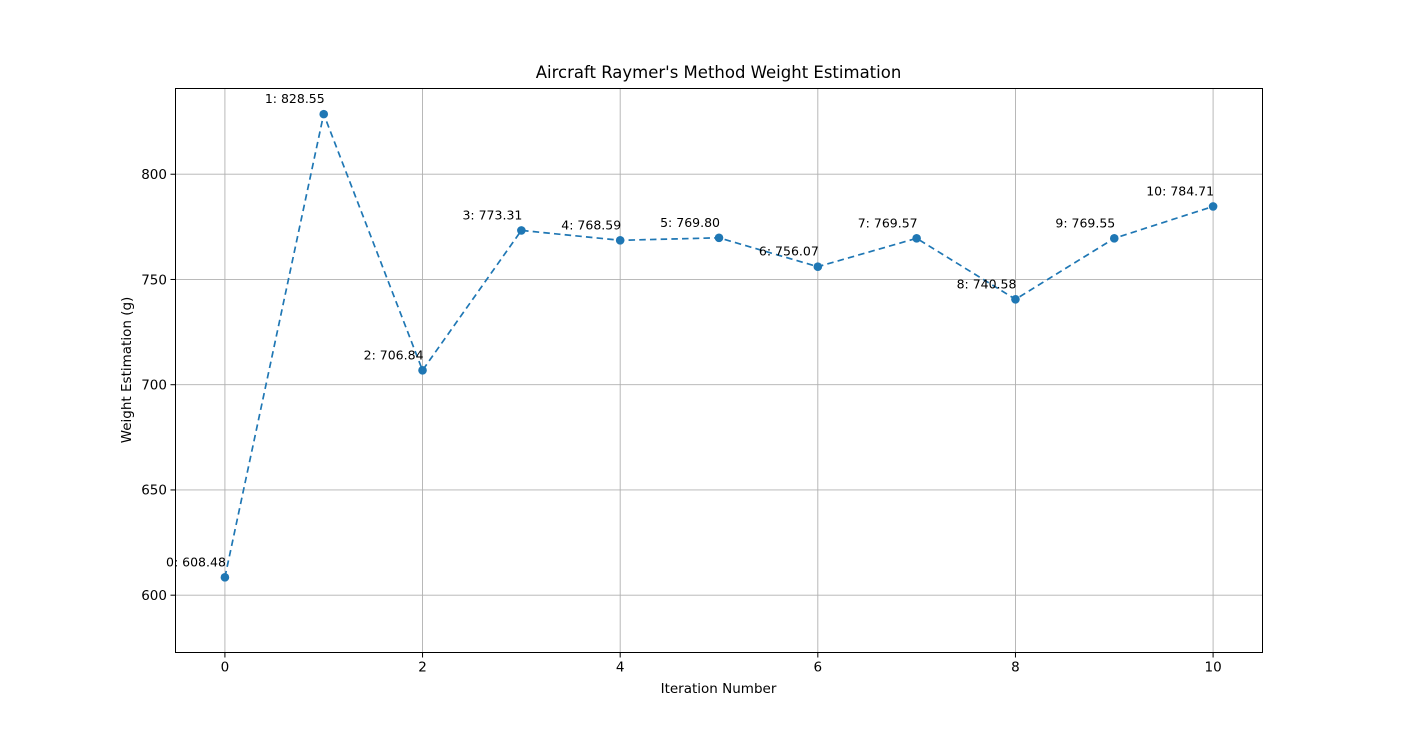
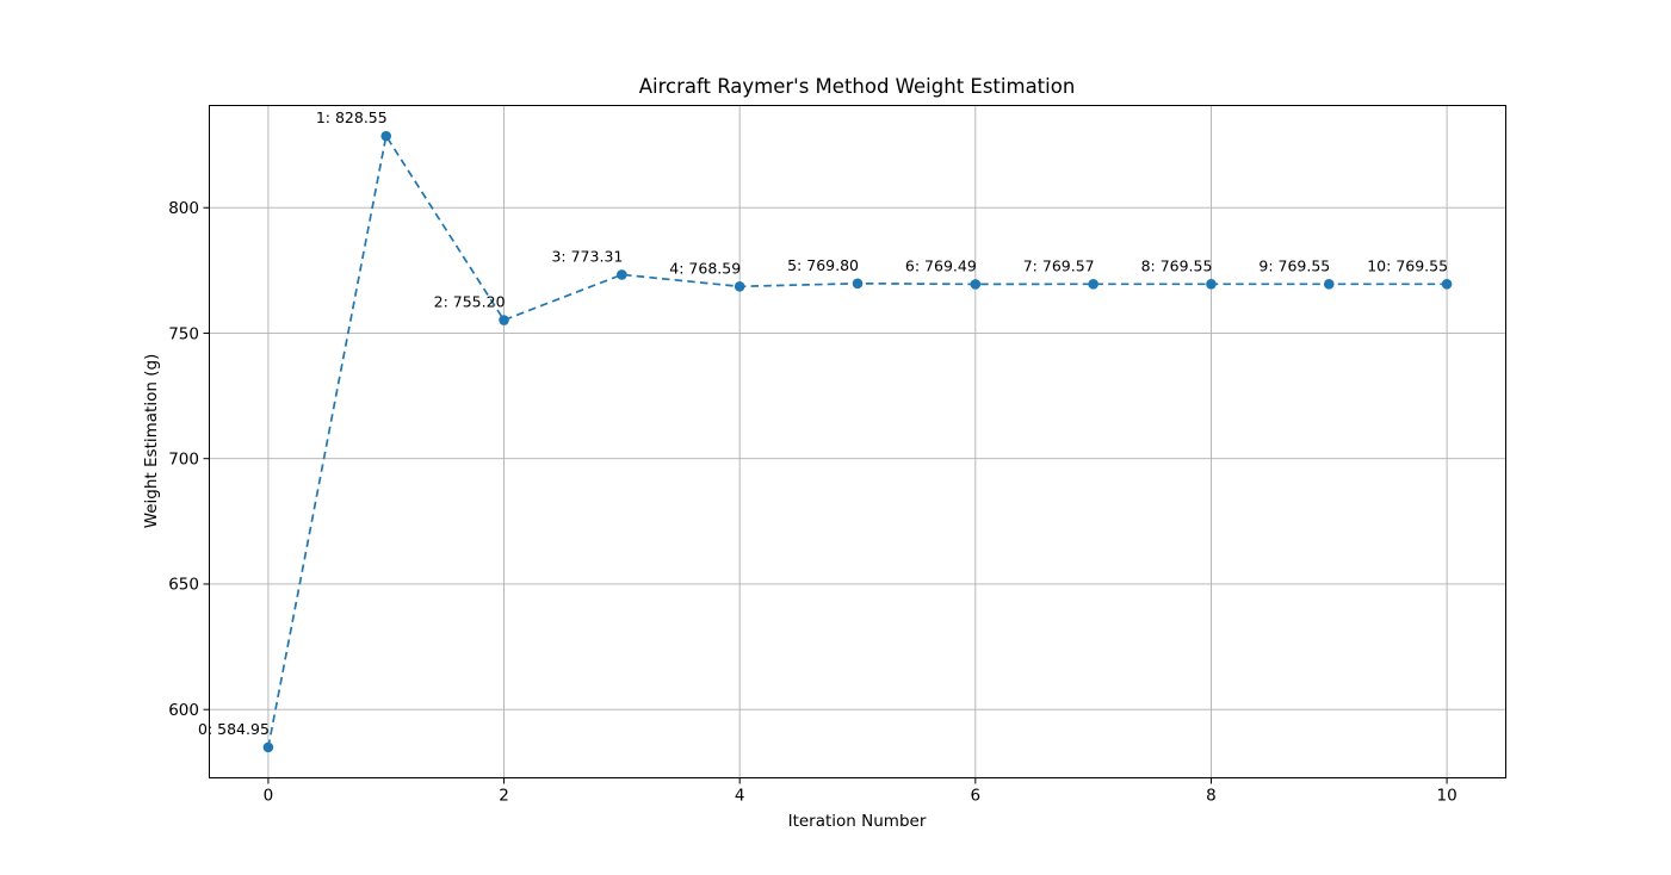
0: 608.48 -> 584.95
2: 706.84 -> 755.20
6: 756.07 -> 769.49
8: 740.58 -> 769.55
10: 784.71 -> 769.55
